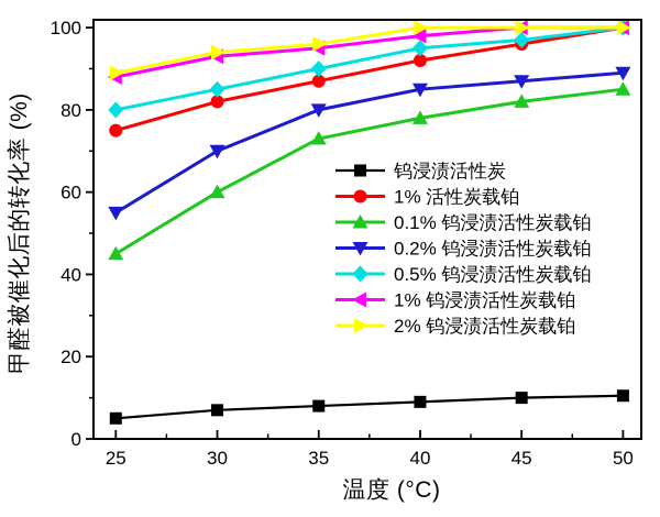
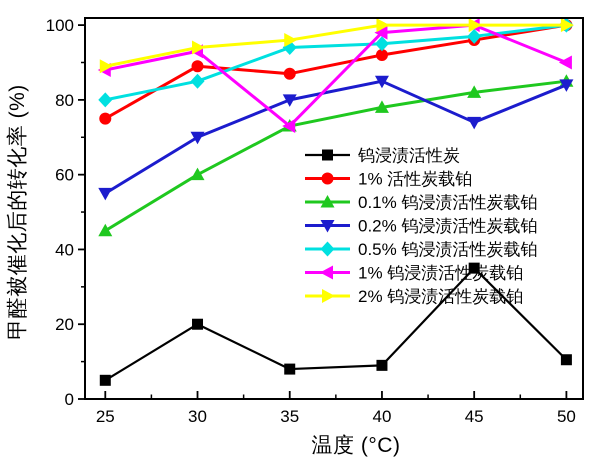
钨浸渍活性炭/30: 7 -> 20
1% 活性炭载铂/30: 82 -> 89
0.5% 钨浸渍活性炭载铂/35: 90 -> 94
1% 钨浸渍活性炭载铂/35: 95 -> 73
钨浸渍活性炭/45: 10 -> 35
0.2% 钨浸渍活性炭载铂/45: 87 -> 74
0.2% 钨浸渍活性炭载铂/50: 89 -> 84
1% 钨浸渍活性炭载铂/50: 100 -> 90
